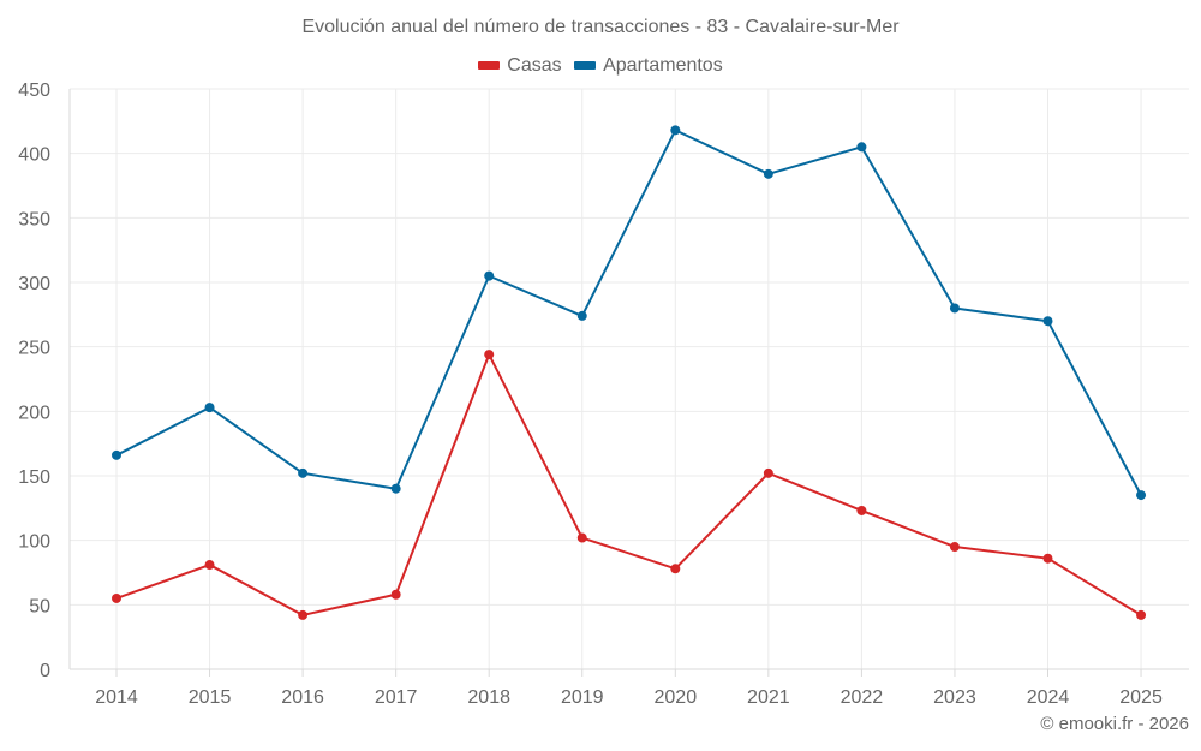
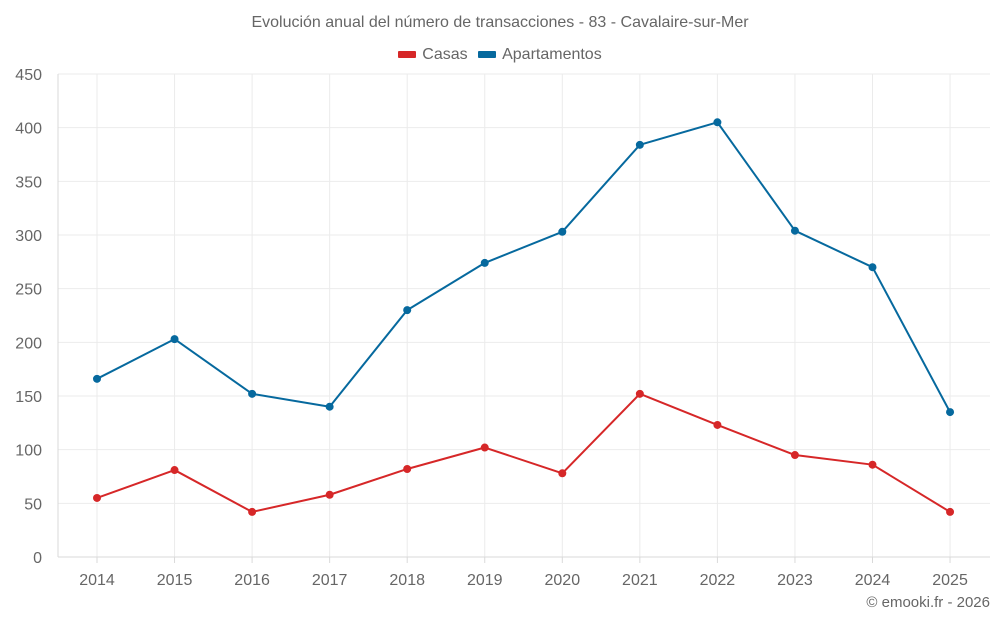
Casas/2018: 244 -> 82
Apartamentos/2018: 305 -> 230
Apartamentos/2020: 418 -> 303
Apartamentos/2023: 280 -> 304
